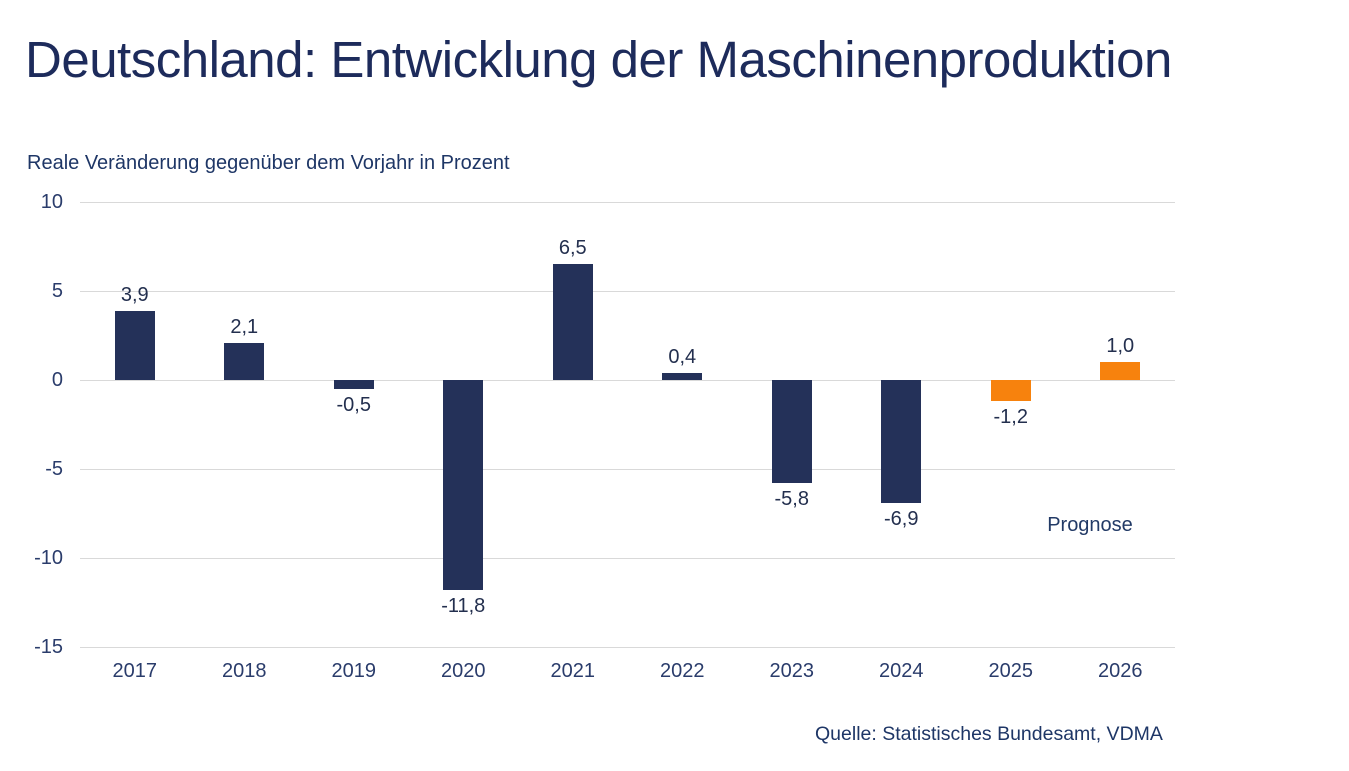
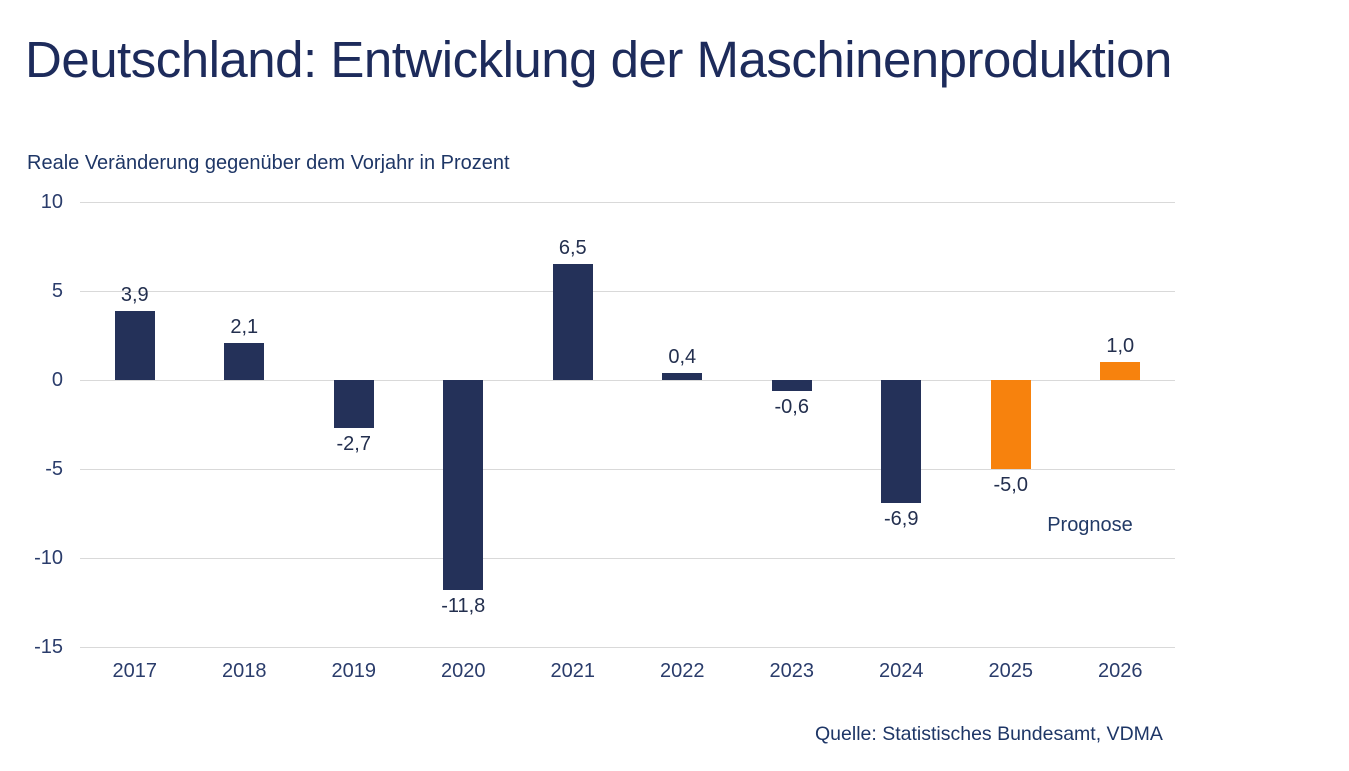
2019: -0,5 -> -2,7
2023: -5,8 -> -0,6
2025: -1,2 -> -5,0
